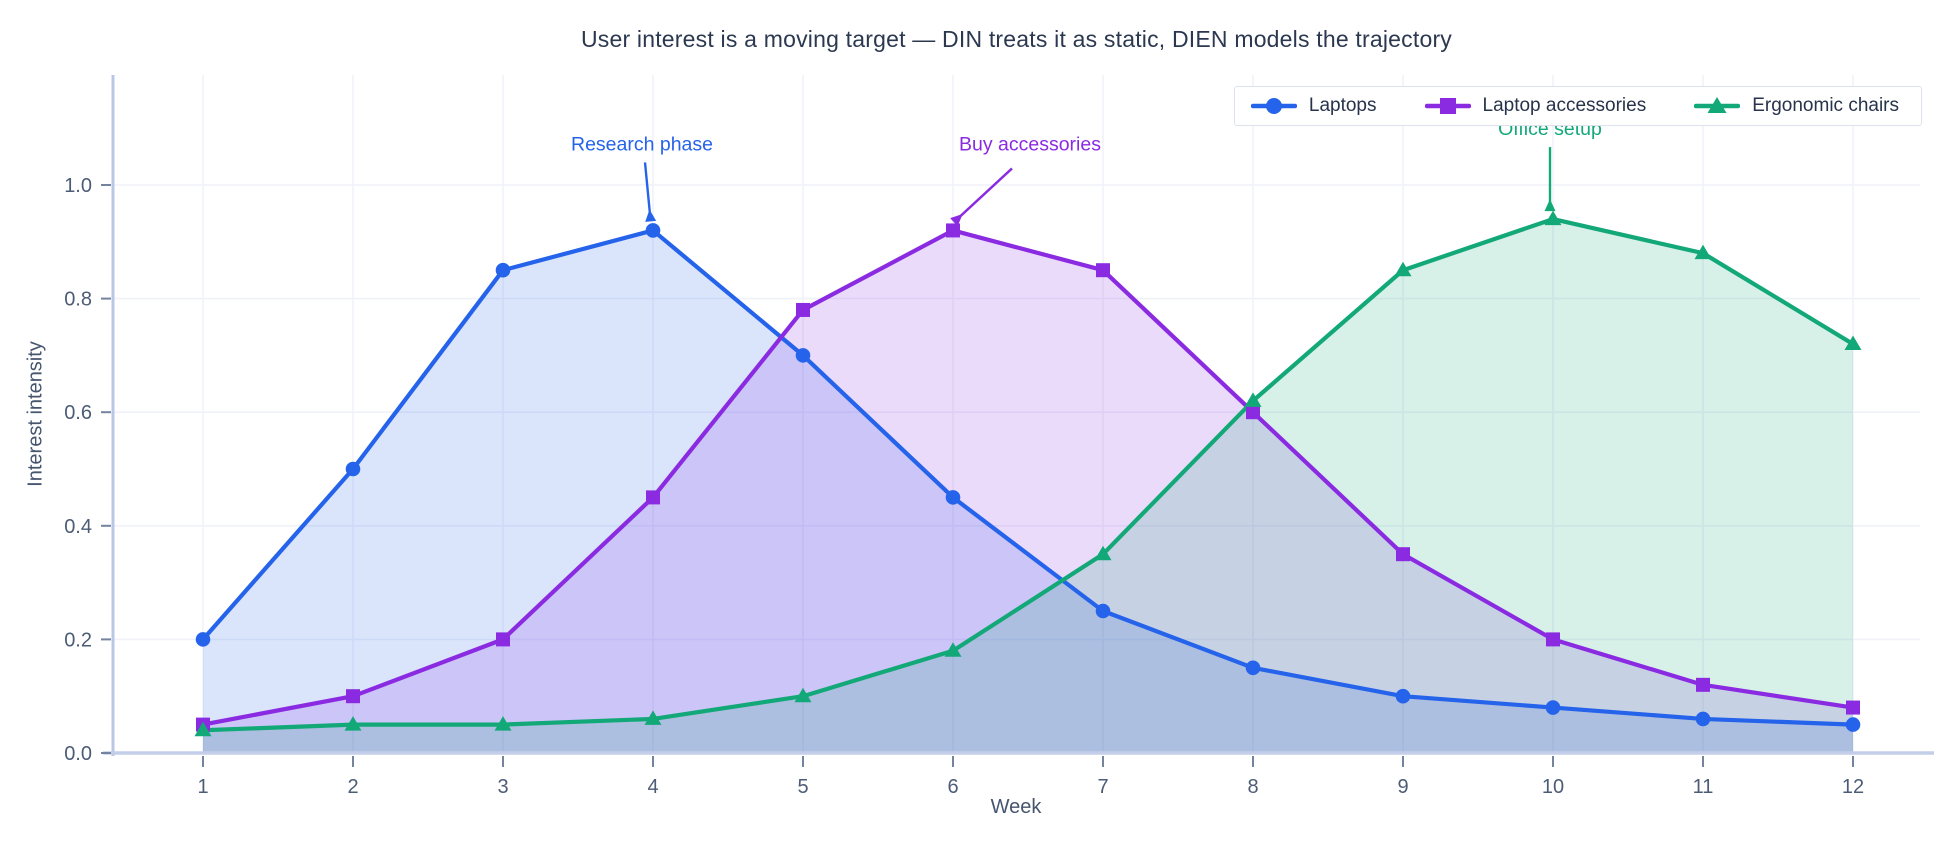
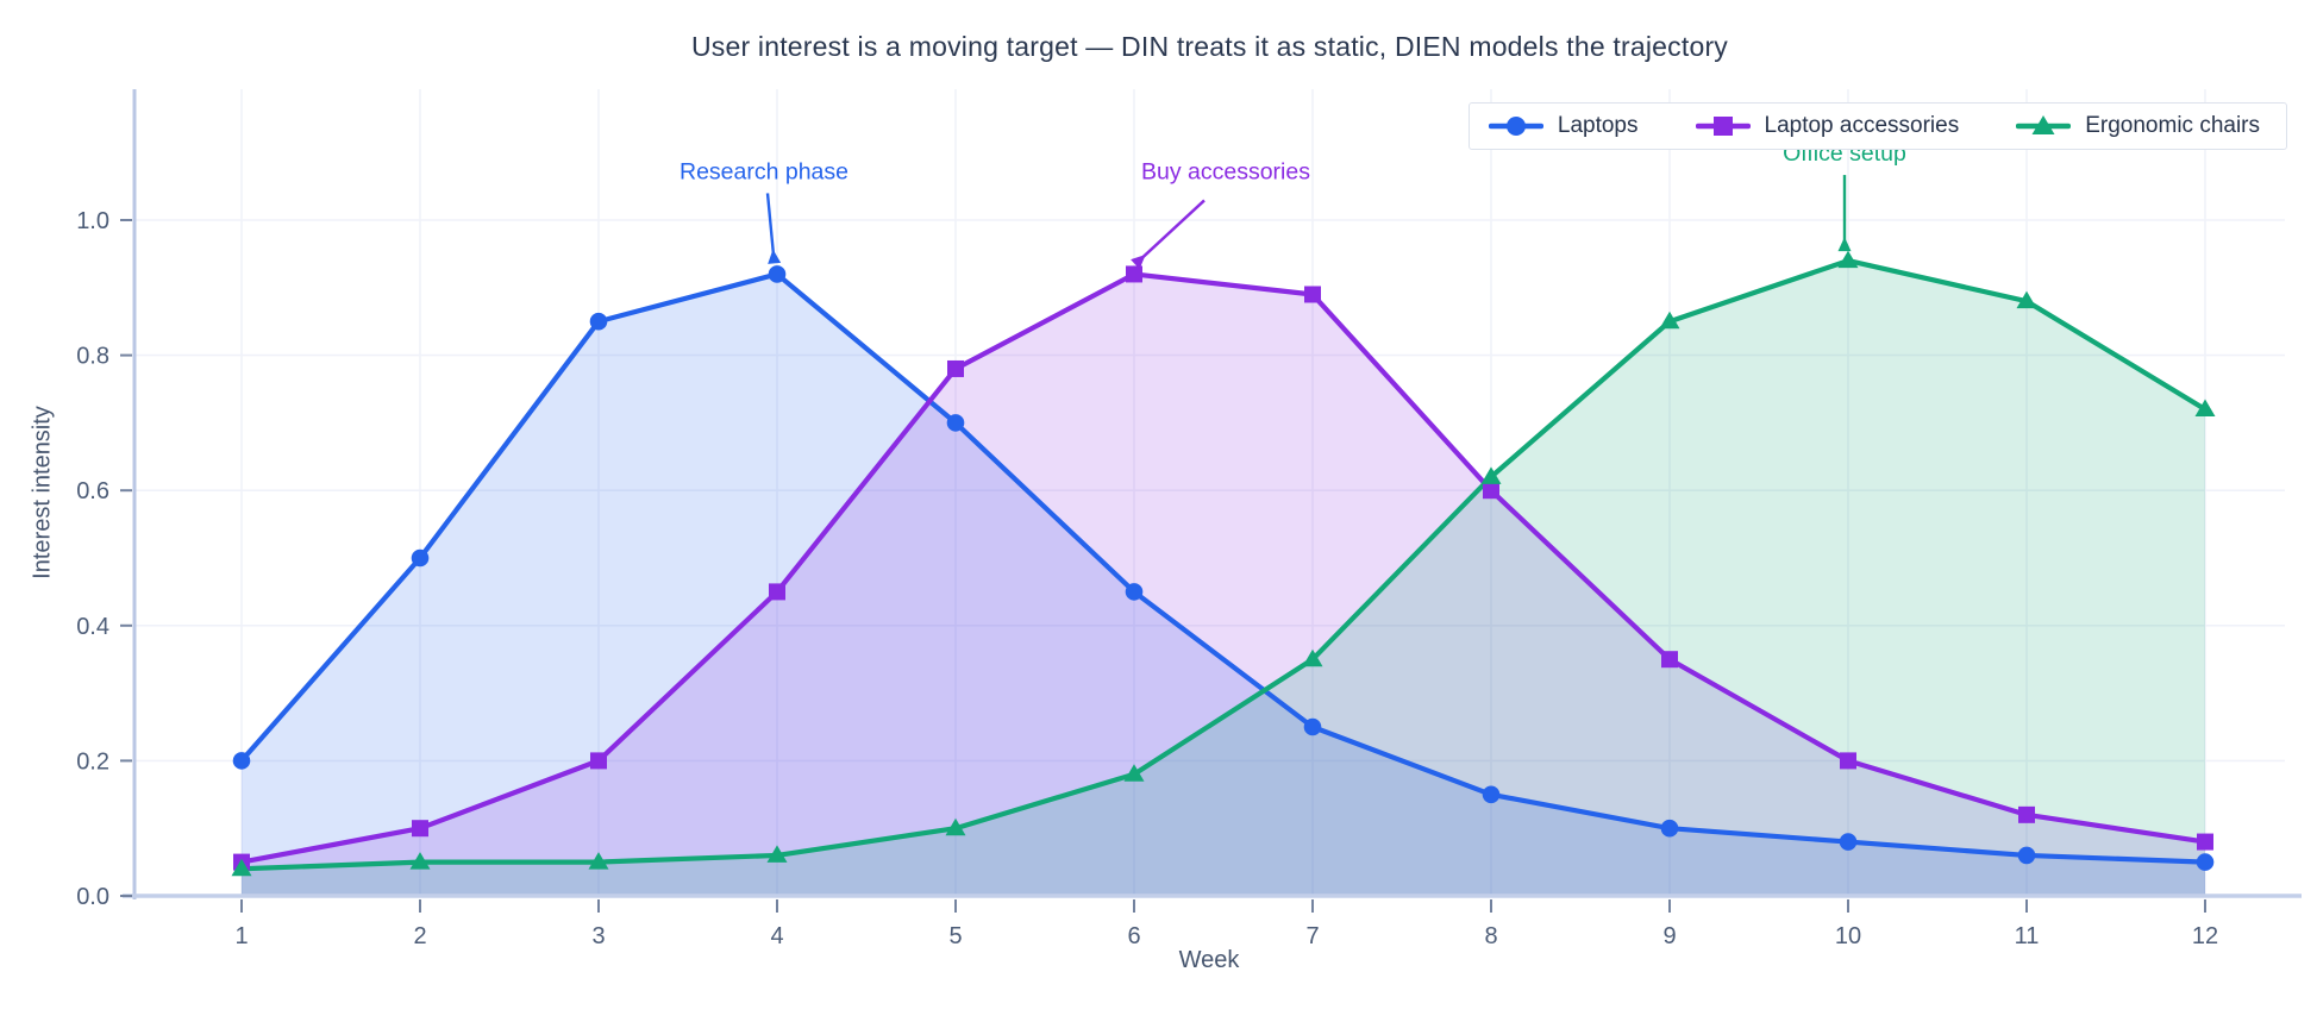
Laptop accessories/7: 0.85 -> 0.89
